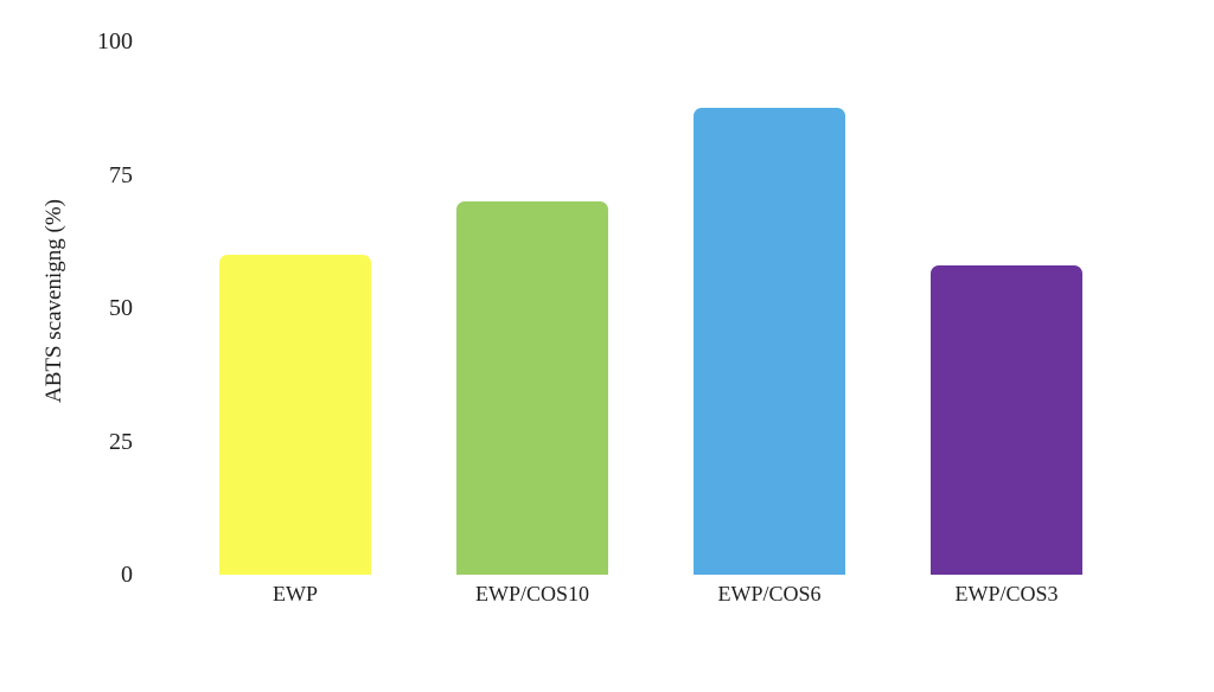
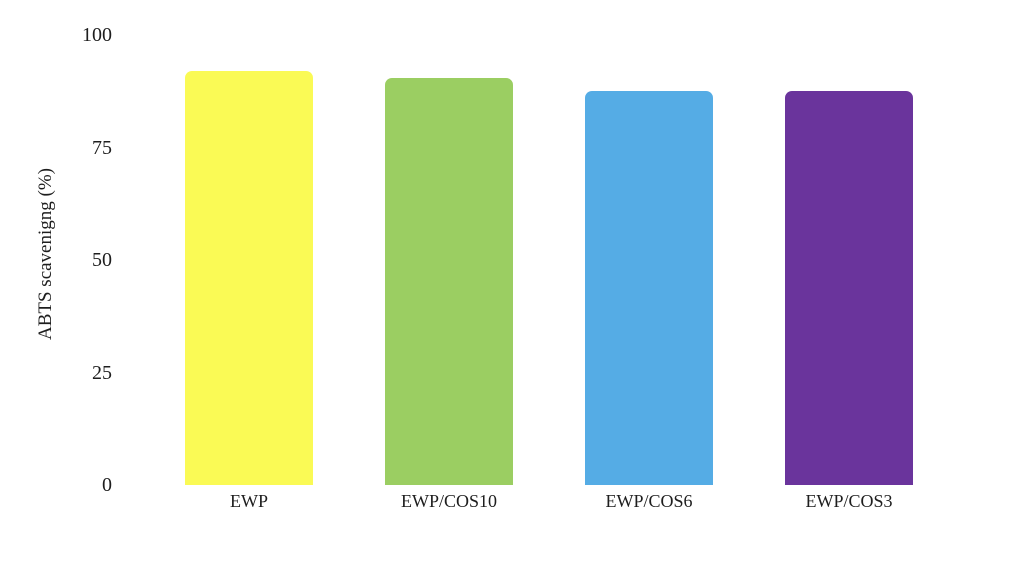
EWP: 60 -> 92
EWP/COS10: 70 -> 90
EWP/COS3: 58 -> 88
